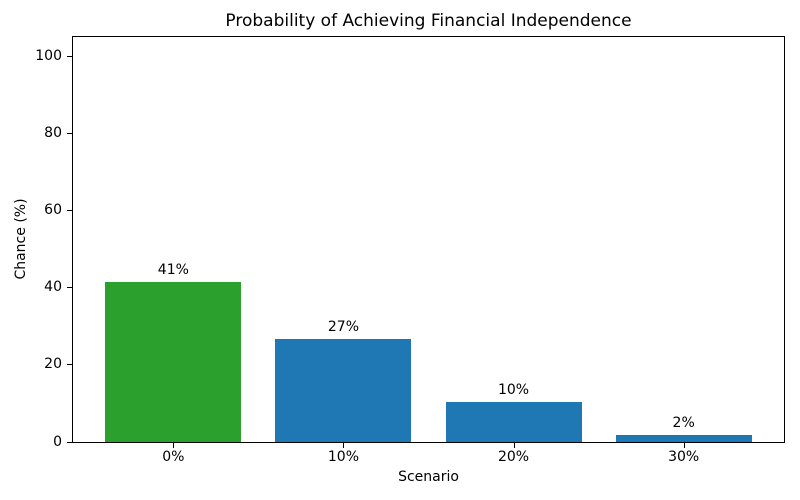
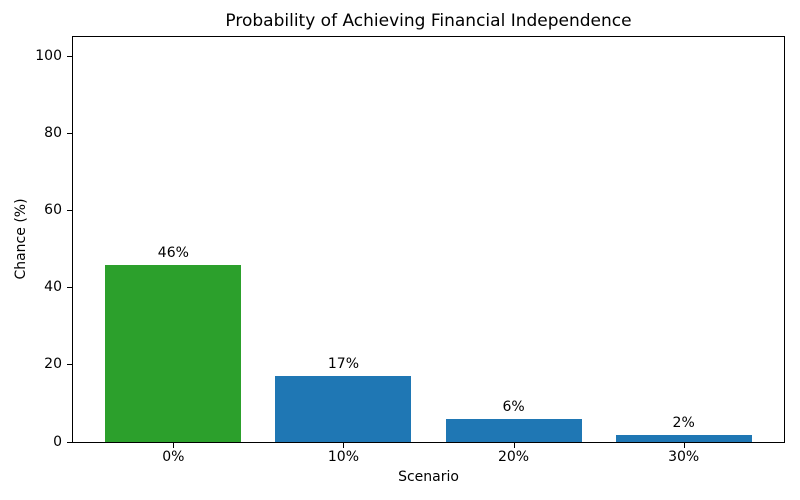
0%: 41% -> 46%
10%: 27% -> 17%
20%: 10% -> 6%
